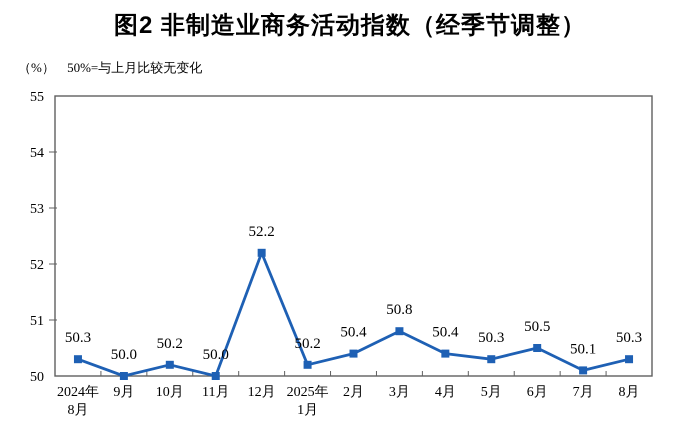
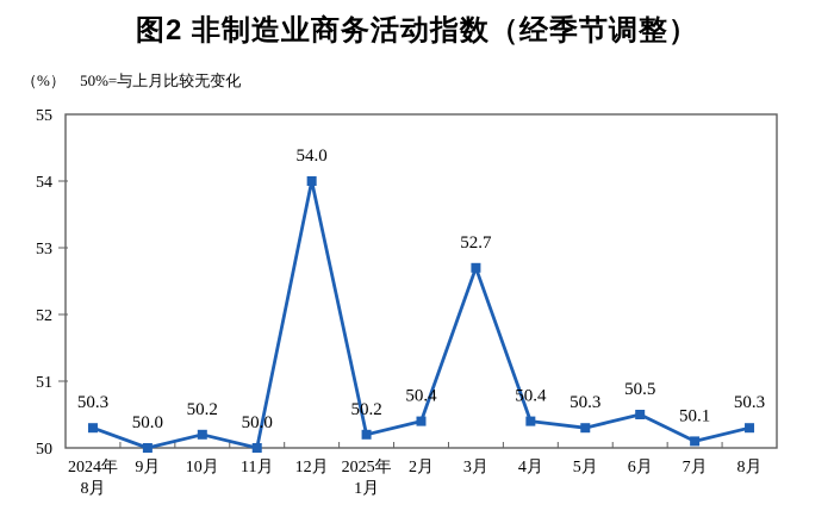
12月: 52.2 -> 54.0
3月: 50.8 -> 52.7
